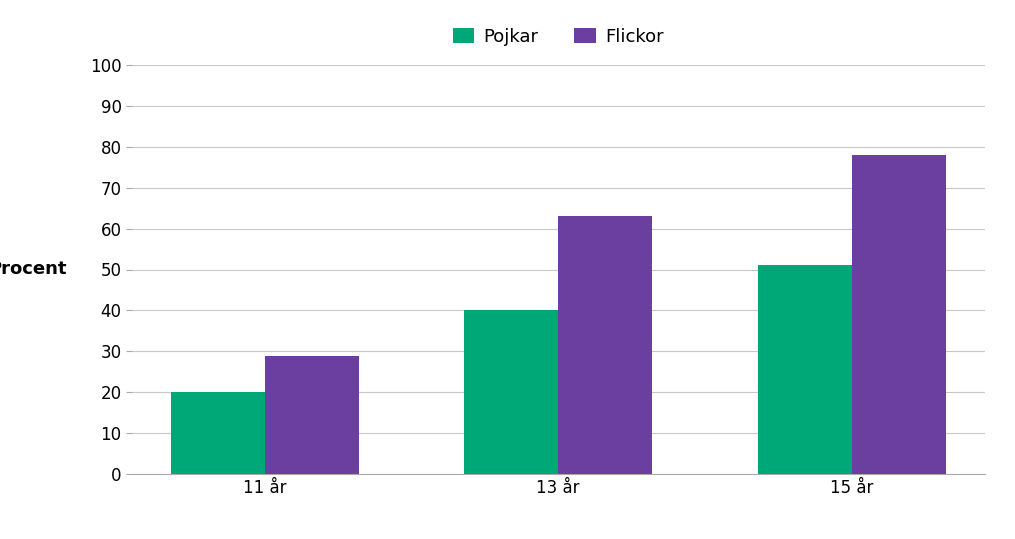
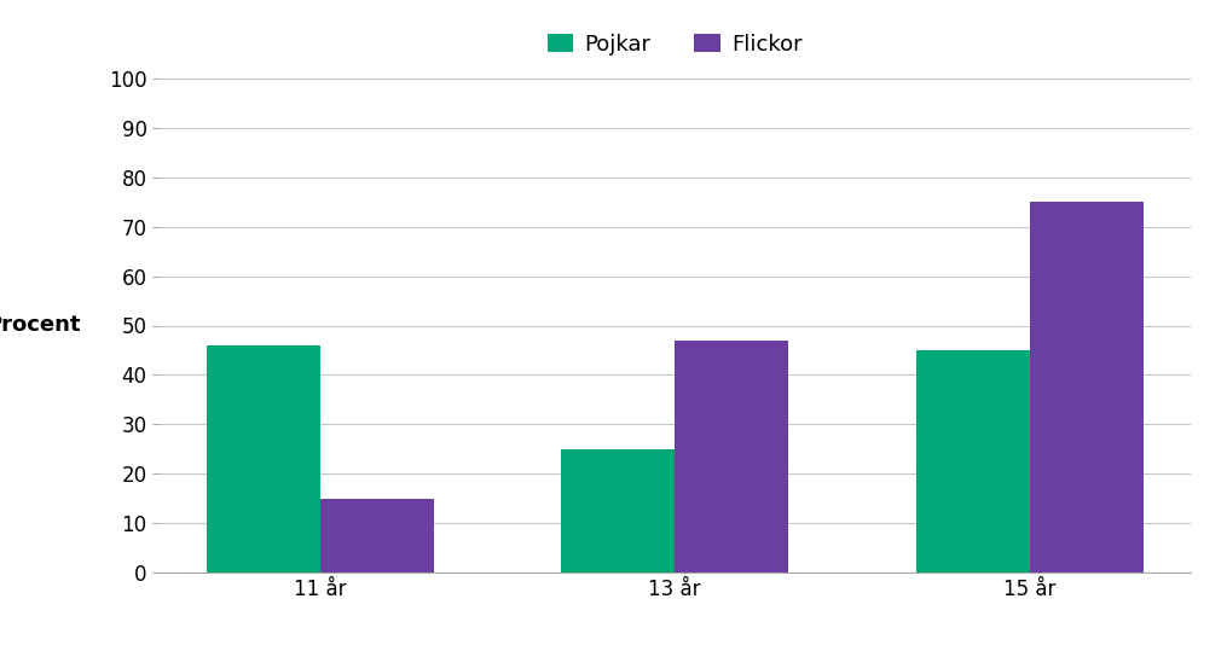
Pojkar/11 år: 20 -> 46
Flickor/11 år: 29 -> 15
Pojkar/13 år: 40 -> 25
Flickor/13 år: 63 -> 47
Pojkar/15 år: 51 -> 45
Flickor/15 år: 78 -> 75
